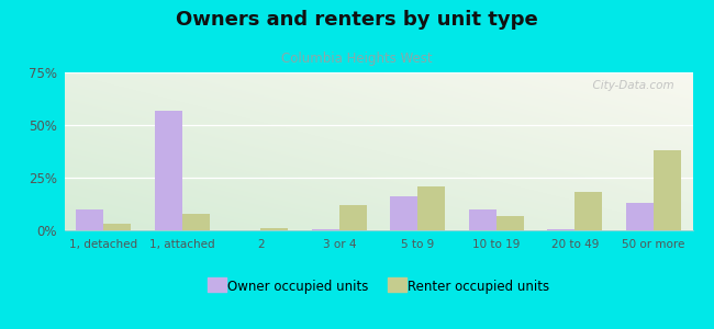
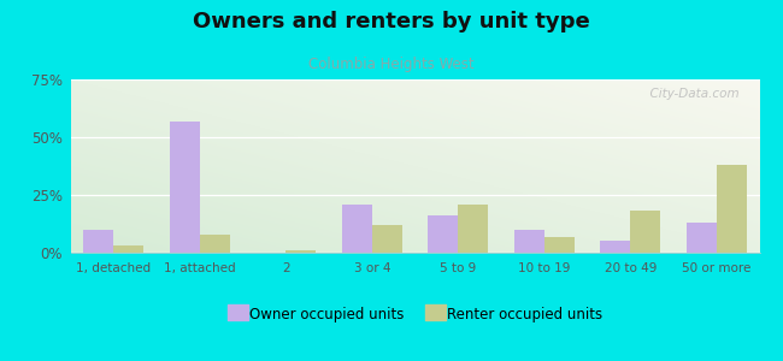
Owner occupied units/3 or 4: 0% -> 21%
Owner occupied units/20 to 49: 0% -> 5%
